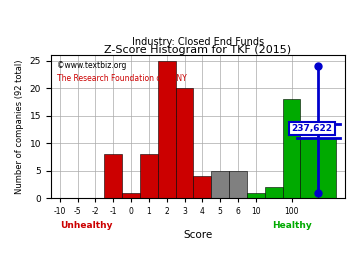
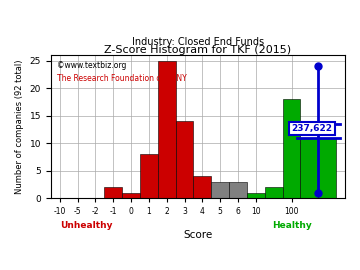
-1: 8 -> 2
3: 20 -> 14
5: 5 -> 3
6: 5 -> 3
